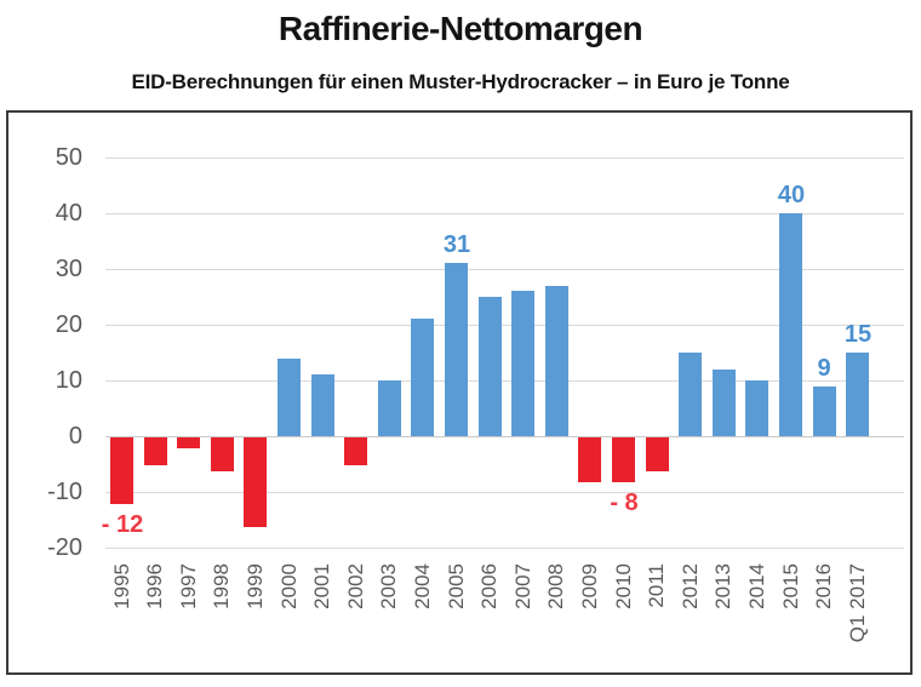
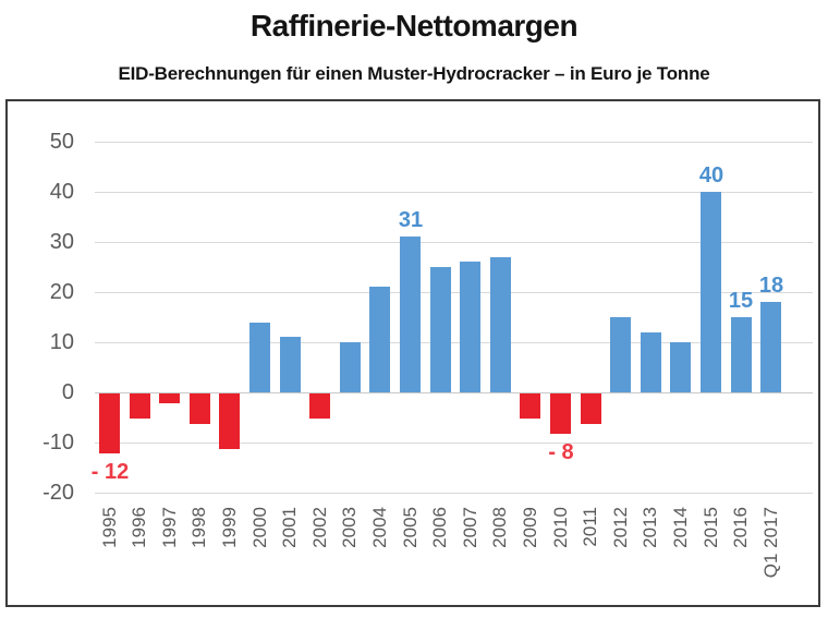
1999: -16 -> -11
2009: -8 -> -5
2016: 9 -> 15
Q1 2017: 15 -> 18
